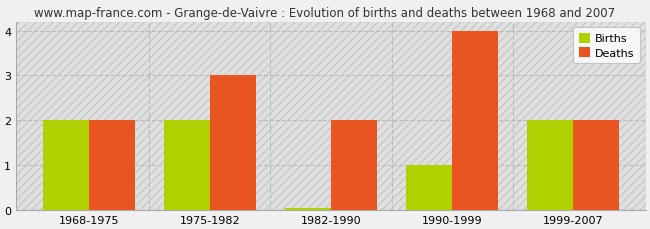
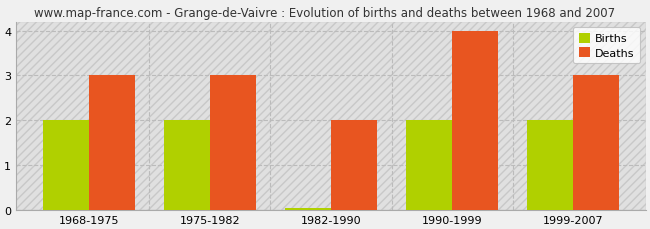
Deaths/1968-1975: 2 -> 3
Births/1990-1999: 1.00 -> 2.00
Deaths/1999-2007: 2 -> 3
